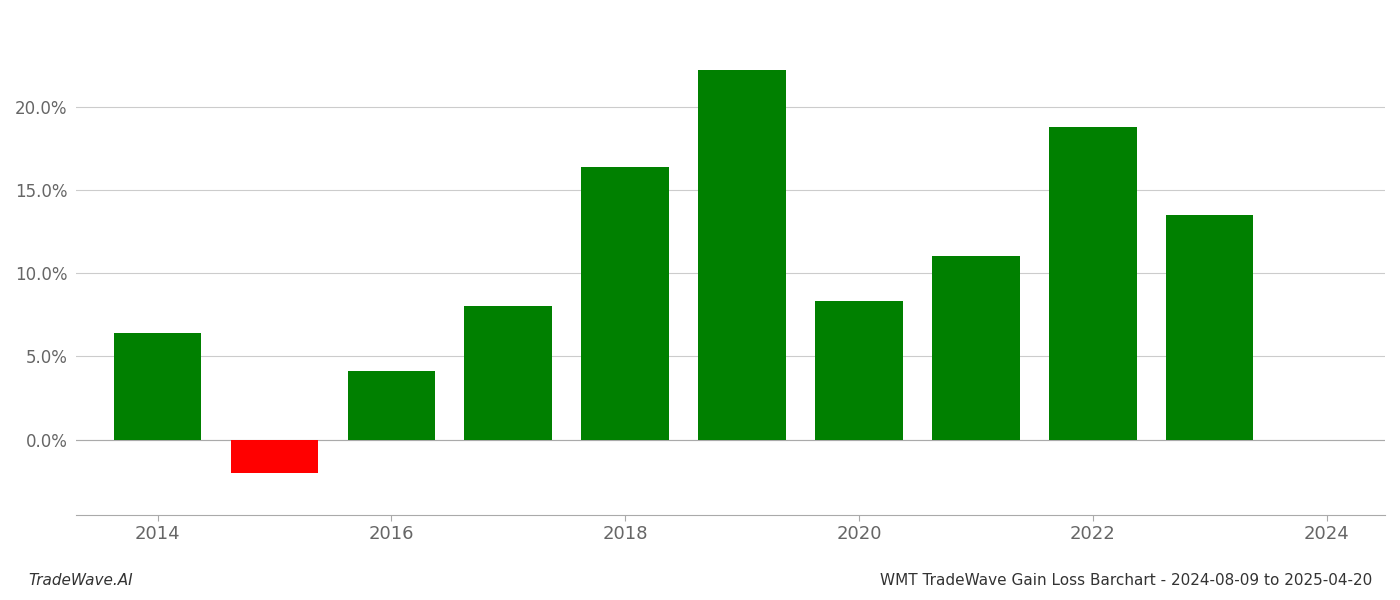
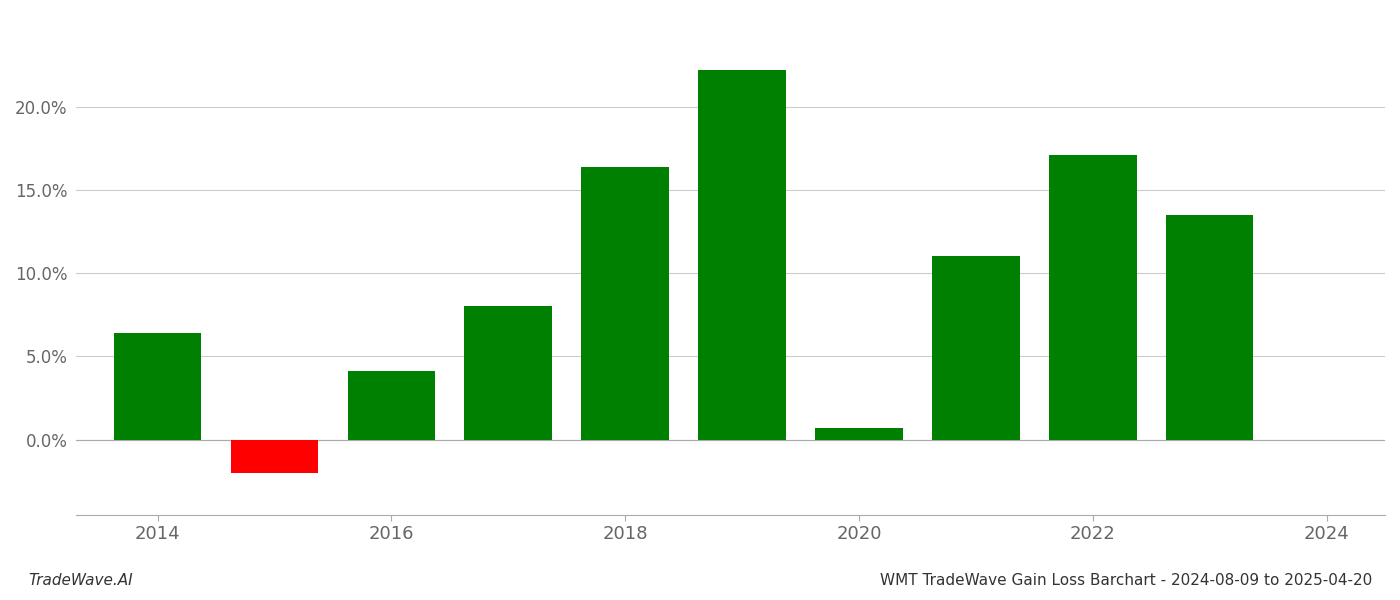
2020: 8.3% -> 0.7%
2022: 18.8% -> 17.1%
